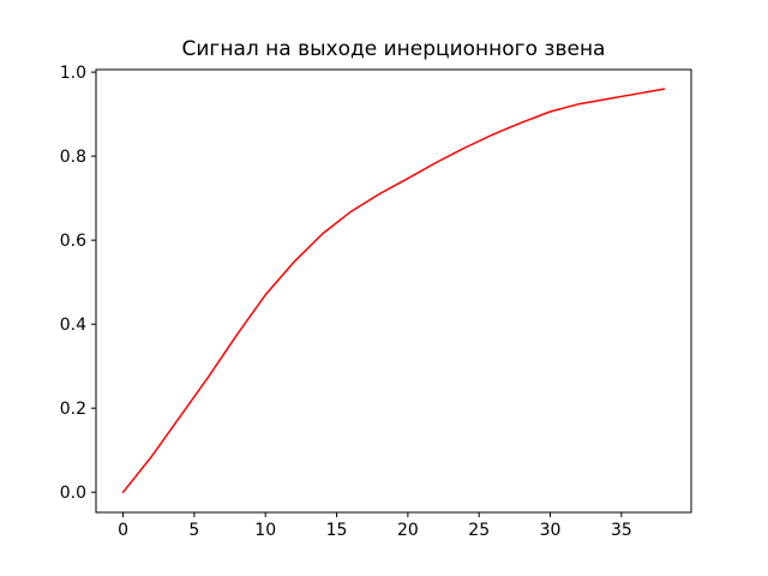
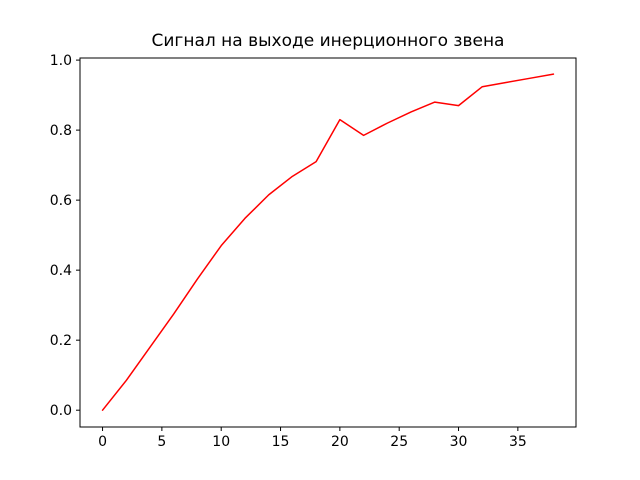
20: 0.75 -> 0.83
30: 0.91 -> 0.87
